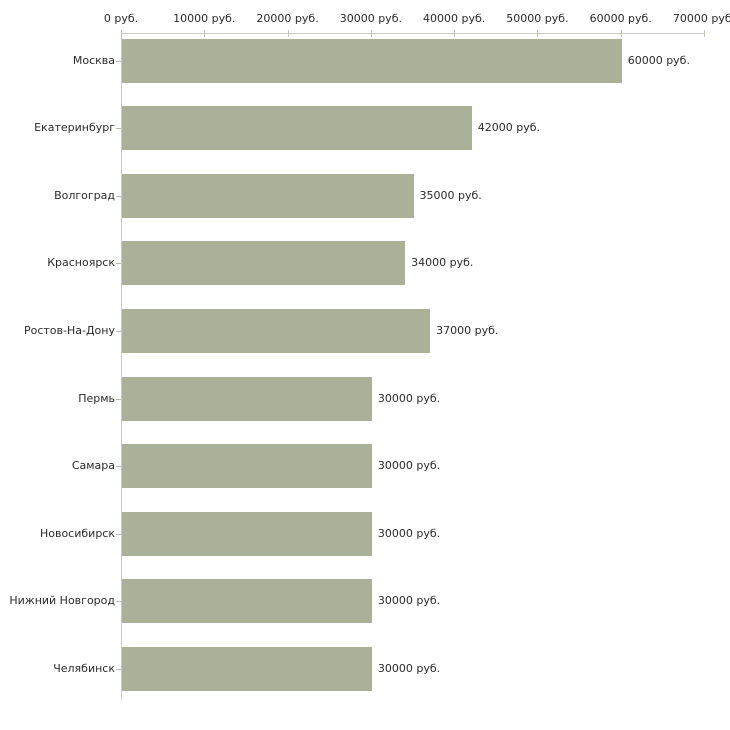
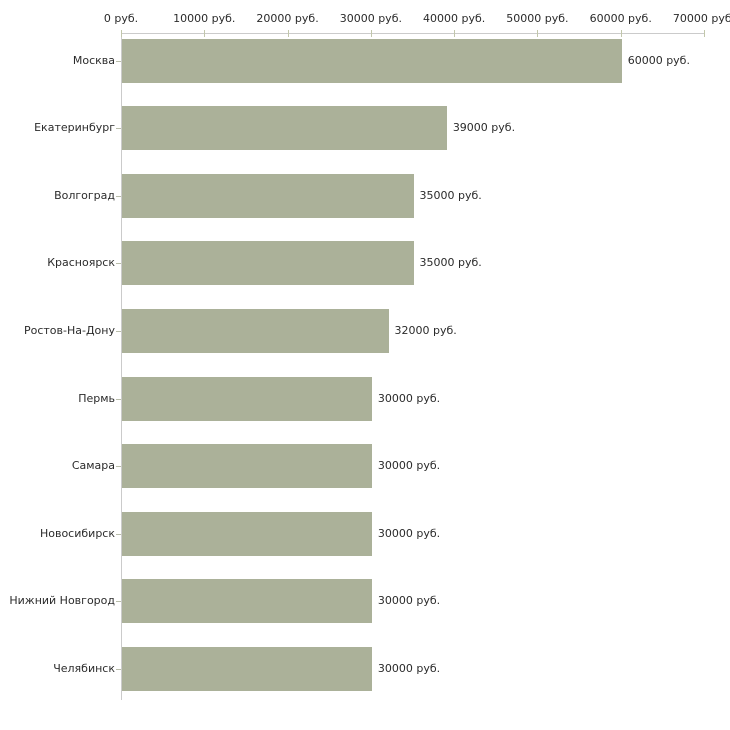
Екатеринбург: 42000 -> 39000
Красноярск: 34000 -> 35000
Ростов-На-Дону: 37000 -> 32000
